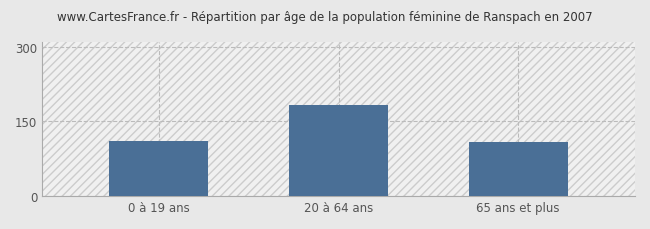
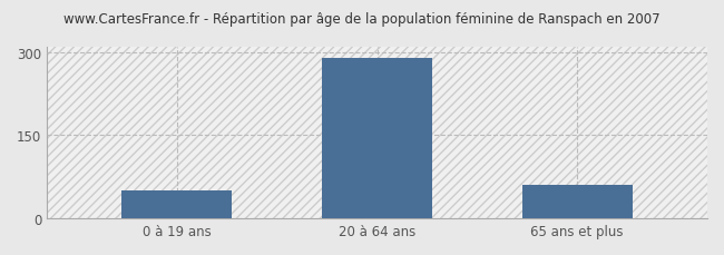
0 à 19 ans: 110 -> 50
20 à 64 ans: 182 -> 290
65 ans et plus: 108 -> 60
